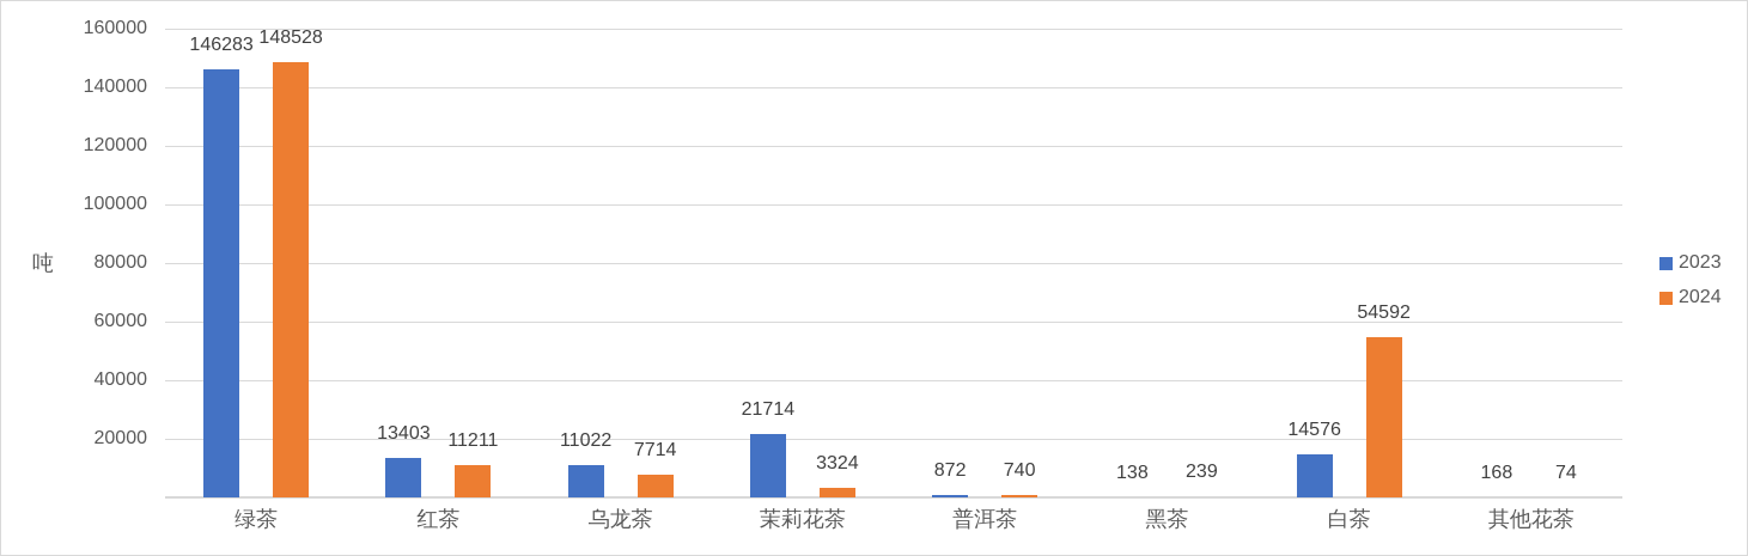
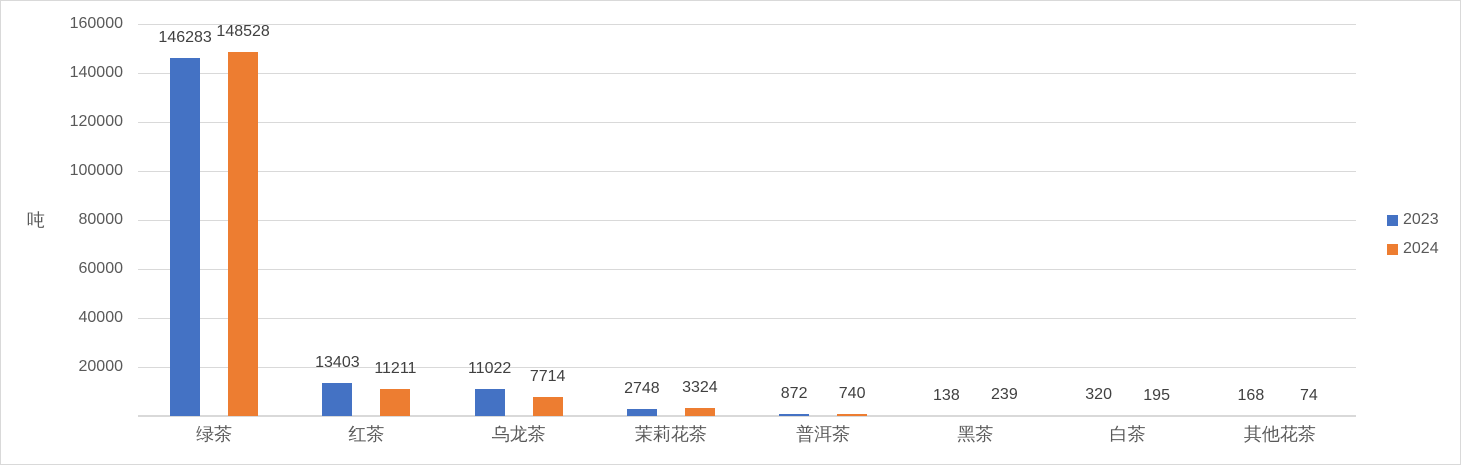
2023/茉莉花茶: 21714 -> 2748
2023/白茶: 14576 -> 320
2024/白茶: 54592 -> 195
